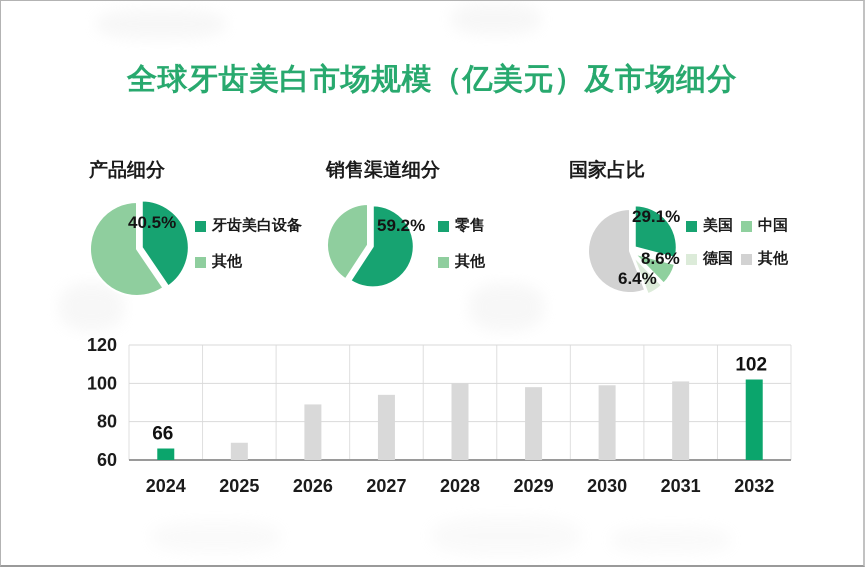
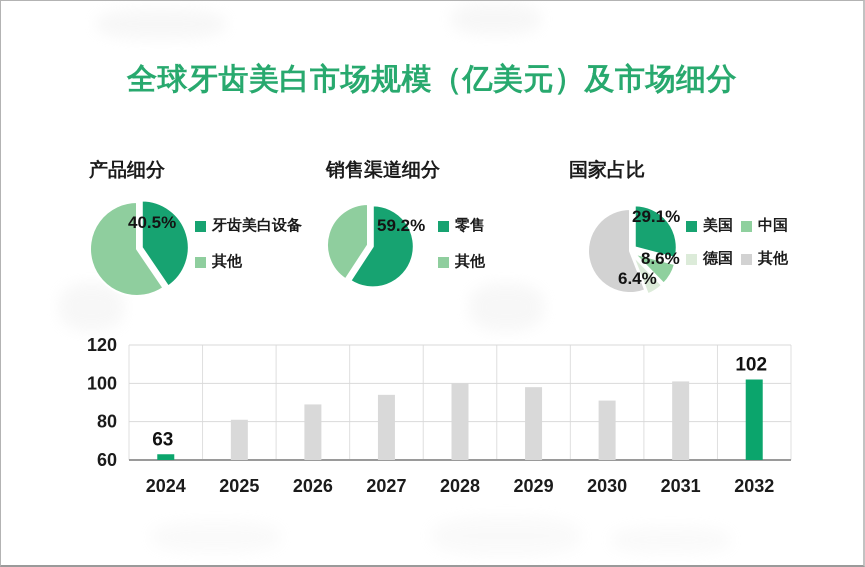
2024: 66 -> 63
2025: 69 -> 81
2030: 99 -> 91
